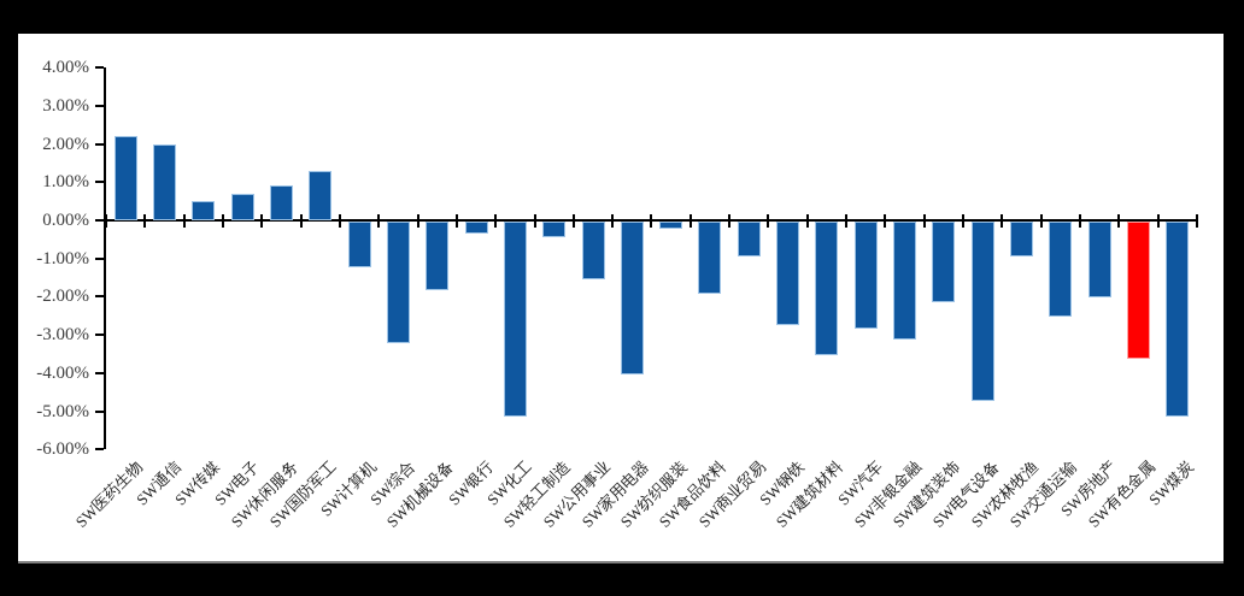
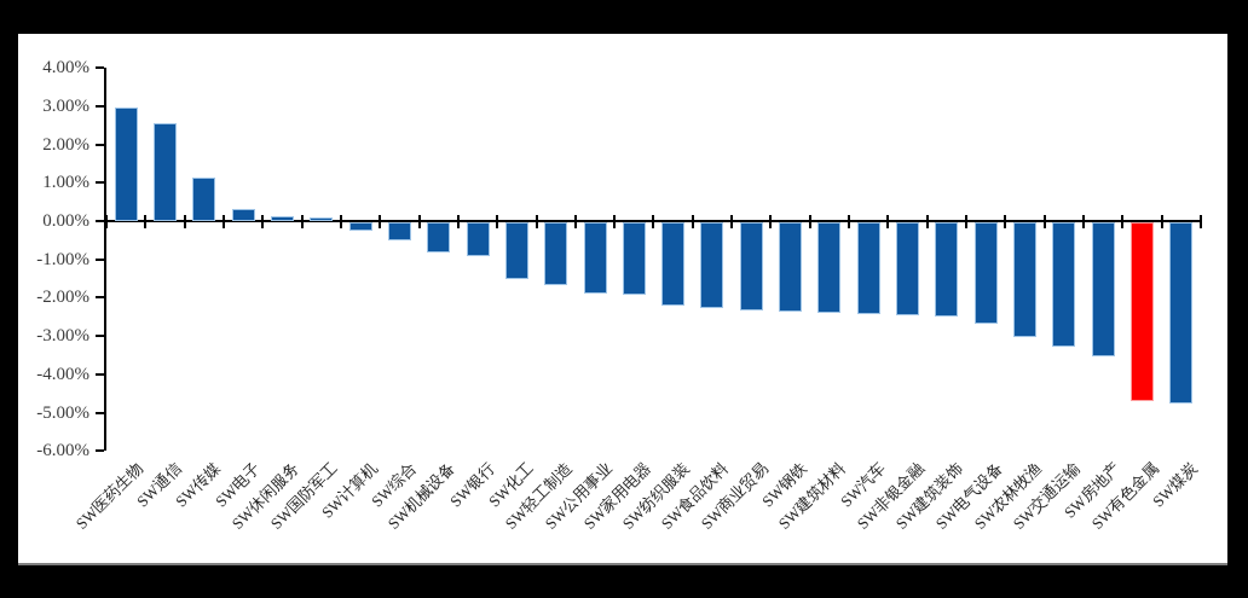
SW医药生物: 2.2% -> 3.0%
SW通信: 2.0% -> 2.6%
SW传媒: 0.5% -> 1.1%
SW电子: 0.7% -> 0.3%
SW休闲服务: 0.9% -> 0.1%
SW国防军工: 1.3% -> 0.1%
SW计算机: -1.2% -> -0.2%
SW综合: -3.2% -> -0.5%
SW机械设备: -1.8% -> -0.8%
SW银行: -0.3% -> -0.9%
SW化工: -5.1% -> -1.5%
SW轻工制造: -0.4% -> -1.6%
SW公用事业: -1.5% -> -1.9%
SW家用电器: -4.0% -> -1.9%
SW纺织服装: -0.2% -> -2.2%
SW食品饮料: -1.9% -> -2.2%
SW商业贸易: -0.9% -> -2.3%
SW钢铁: -2.7% -> -2.3%
SW建筑材料: -3.5% -> -2.4%
SW汽车: -2.8% -> -2.4%
SW非银金融: -3.1% -> -2.4%
SW建筑装饰: -2.1% -> -2.5%
SW电气设备: -4.7% -> -2.7%
SW农林牧渔: -0.9% -> -3.0%
SW交通运输: -2.5% -> -3.3%
SW房地产: -2.0% -> -3.5%
SW有色金属: -3.6% -> -4.7%
SW煤炭: -5.1% -> -4.7%
